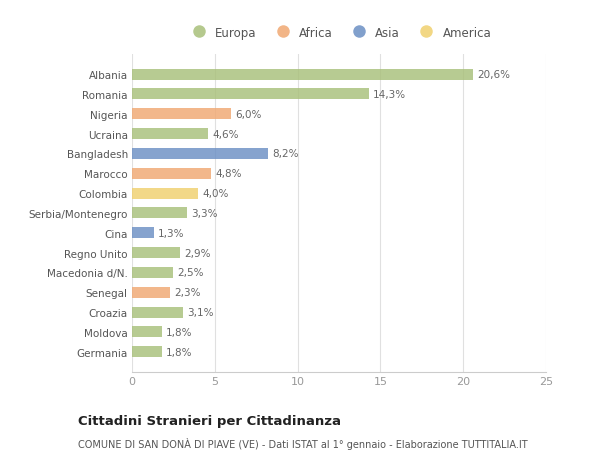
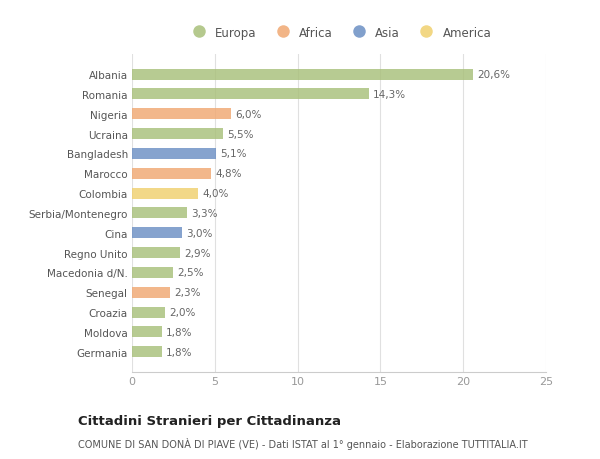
Ucraina: 4,6% -> 5,5%
Bangladesh: 8,2% -> 5,1%
Cina: 1,3% -> 3,0%
Croazia: 3,1% -> 2,0%
